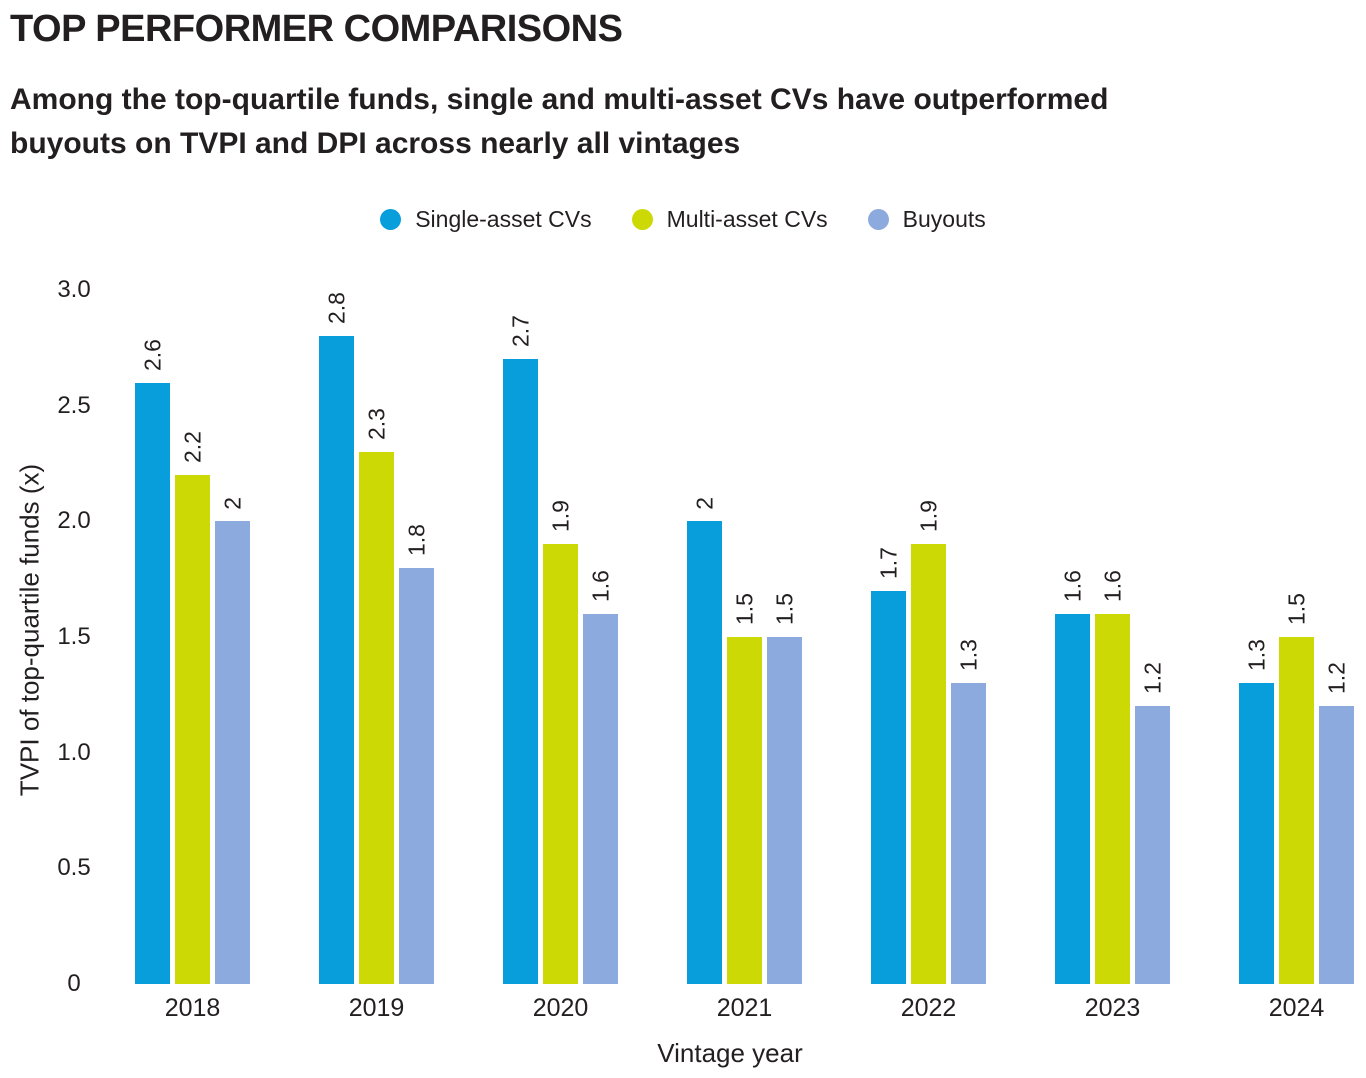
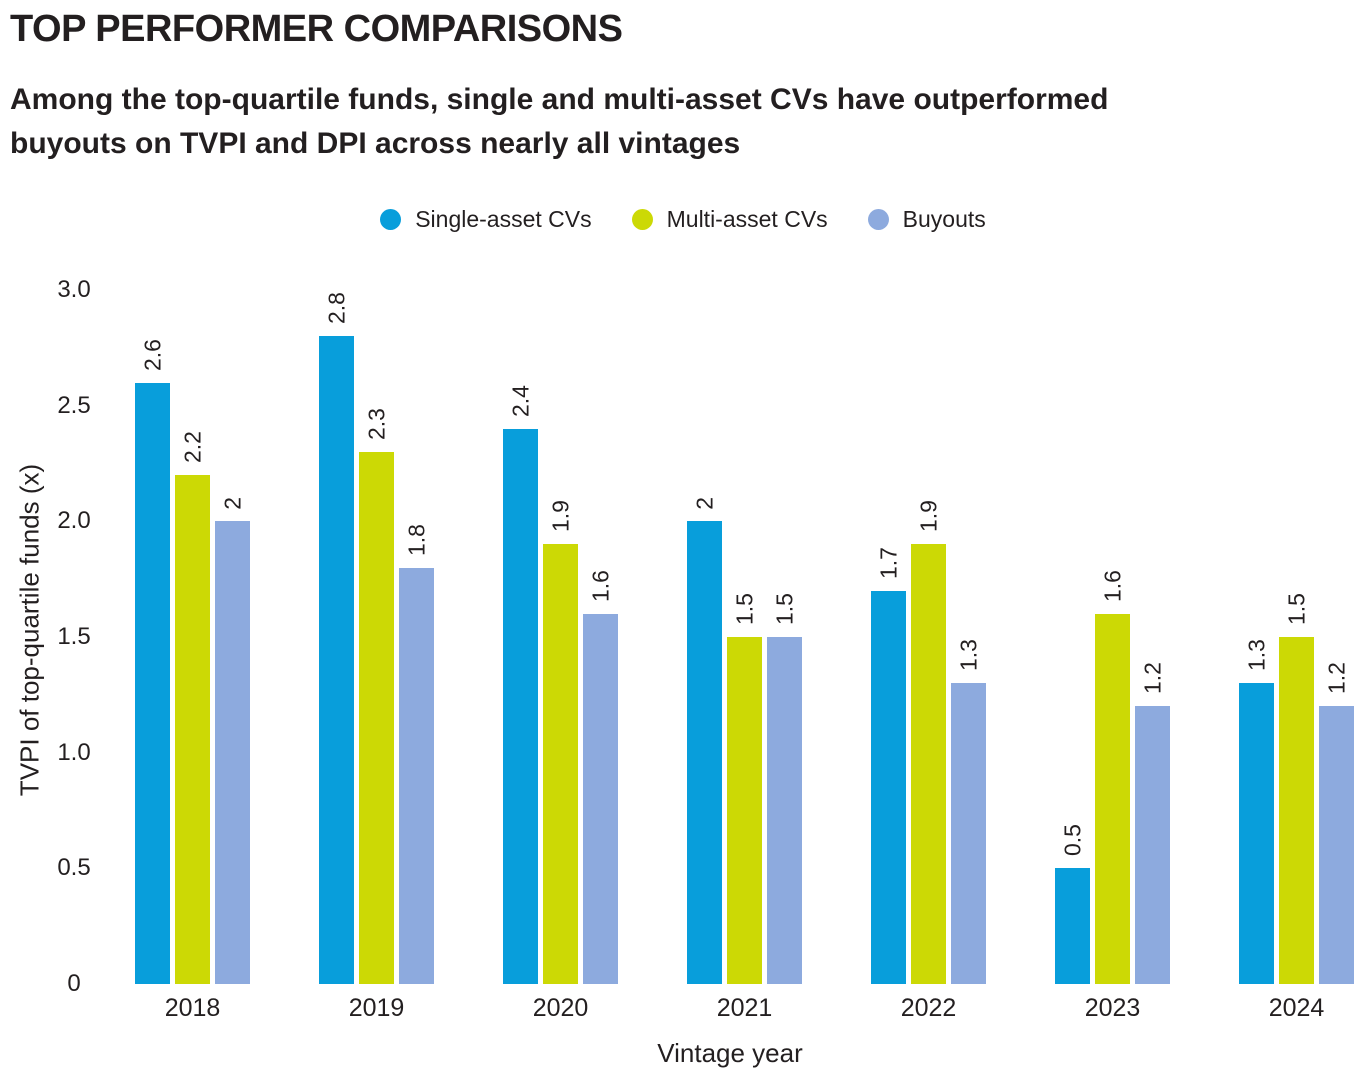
Single-asset CVs/2020: 2.7 -> 2.4
Single-asset CVs/2023: 1.6 -> 0.5
